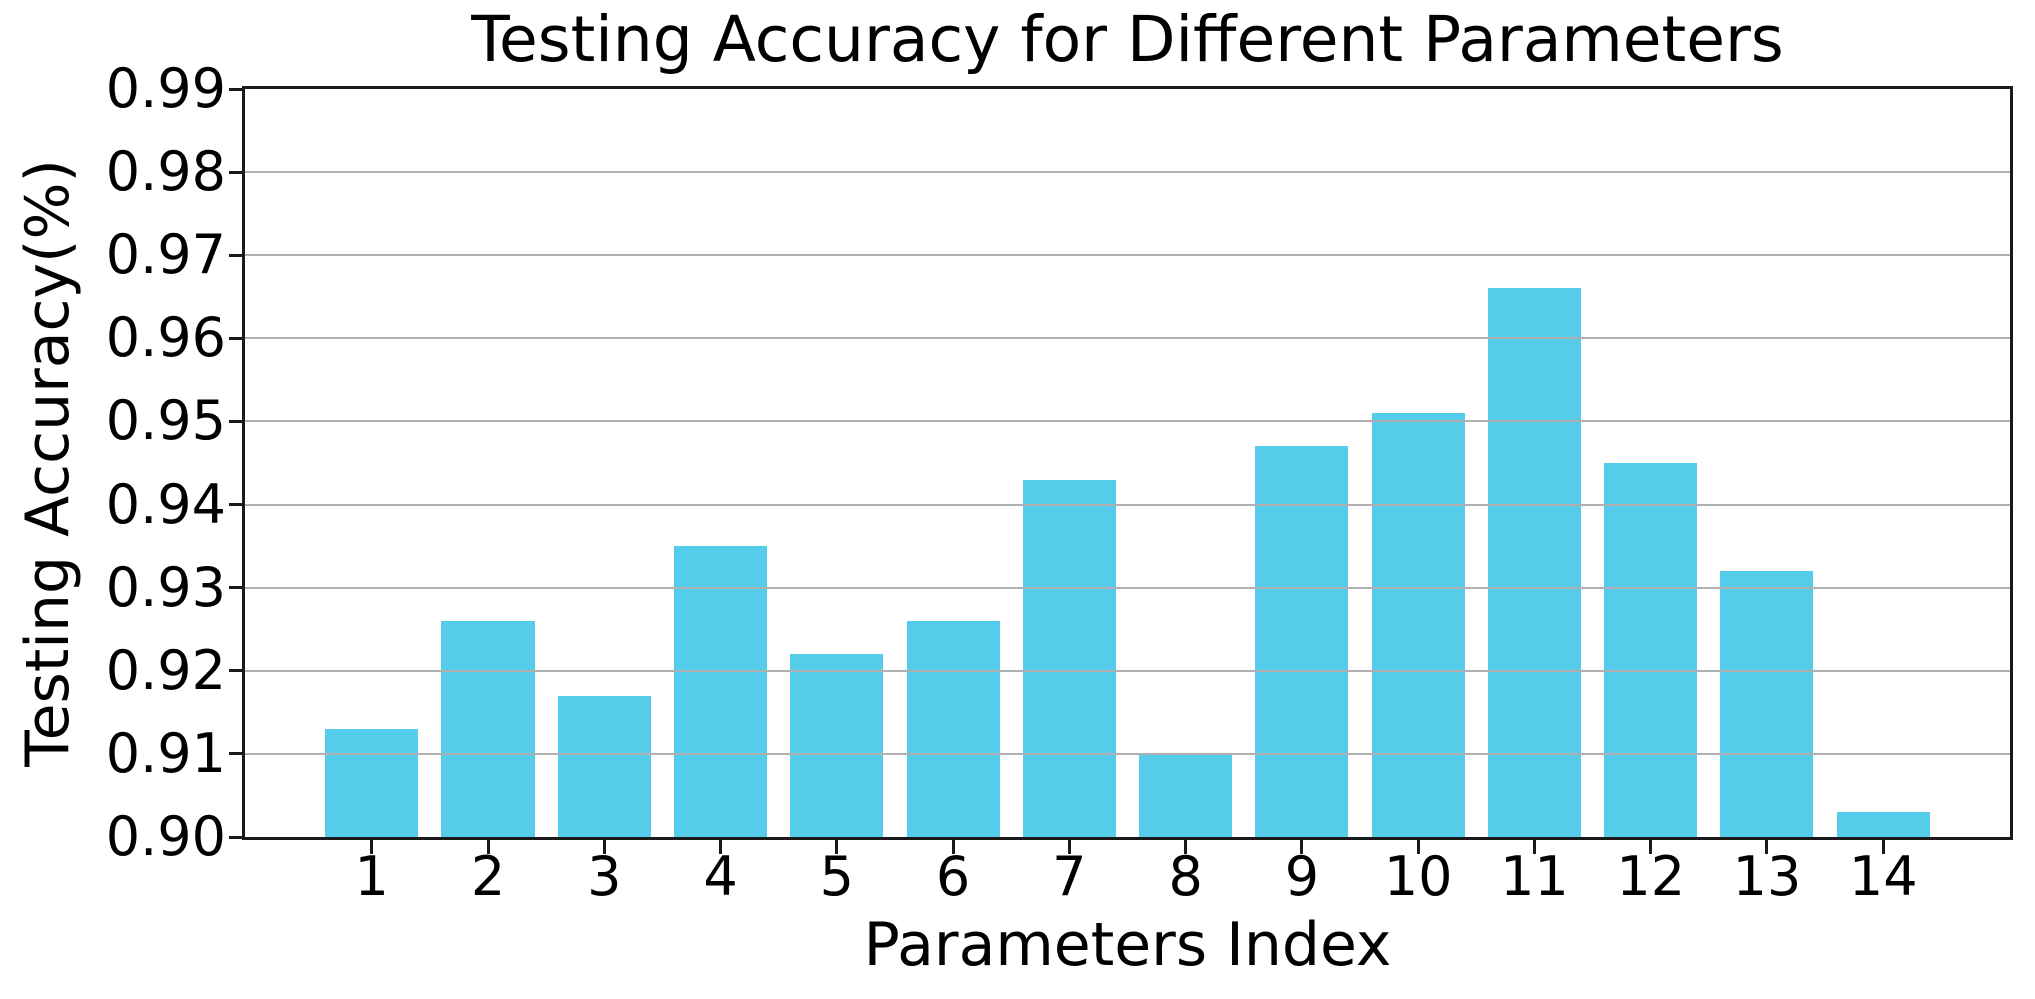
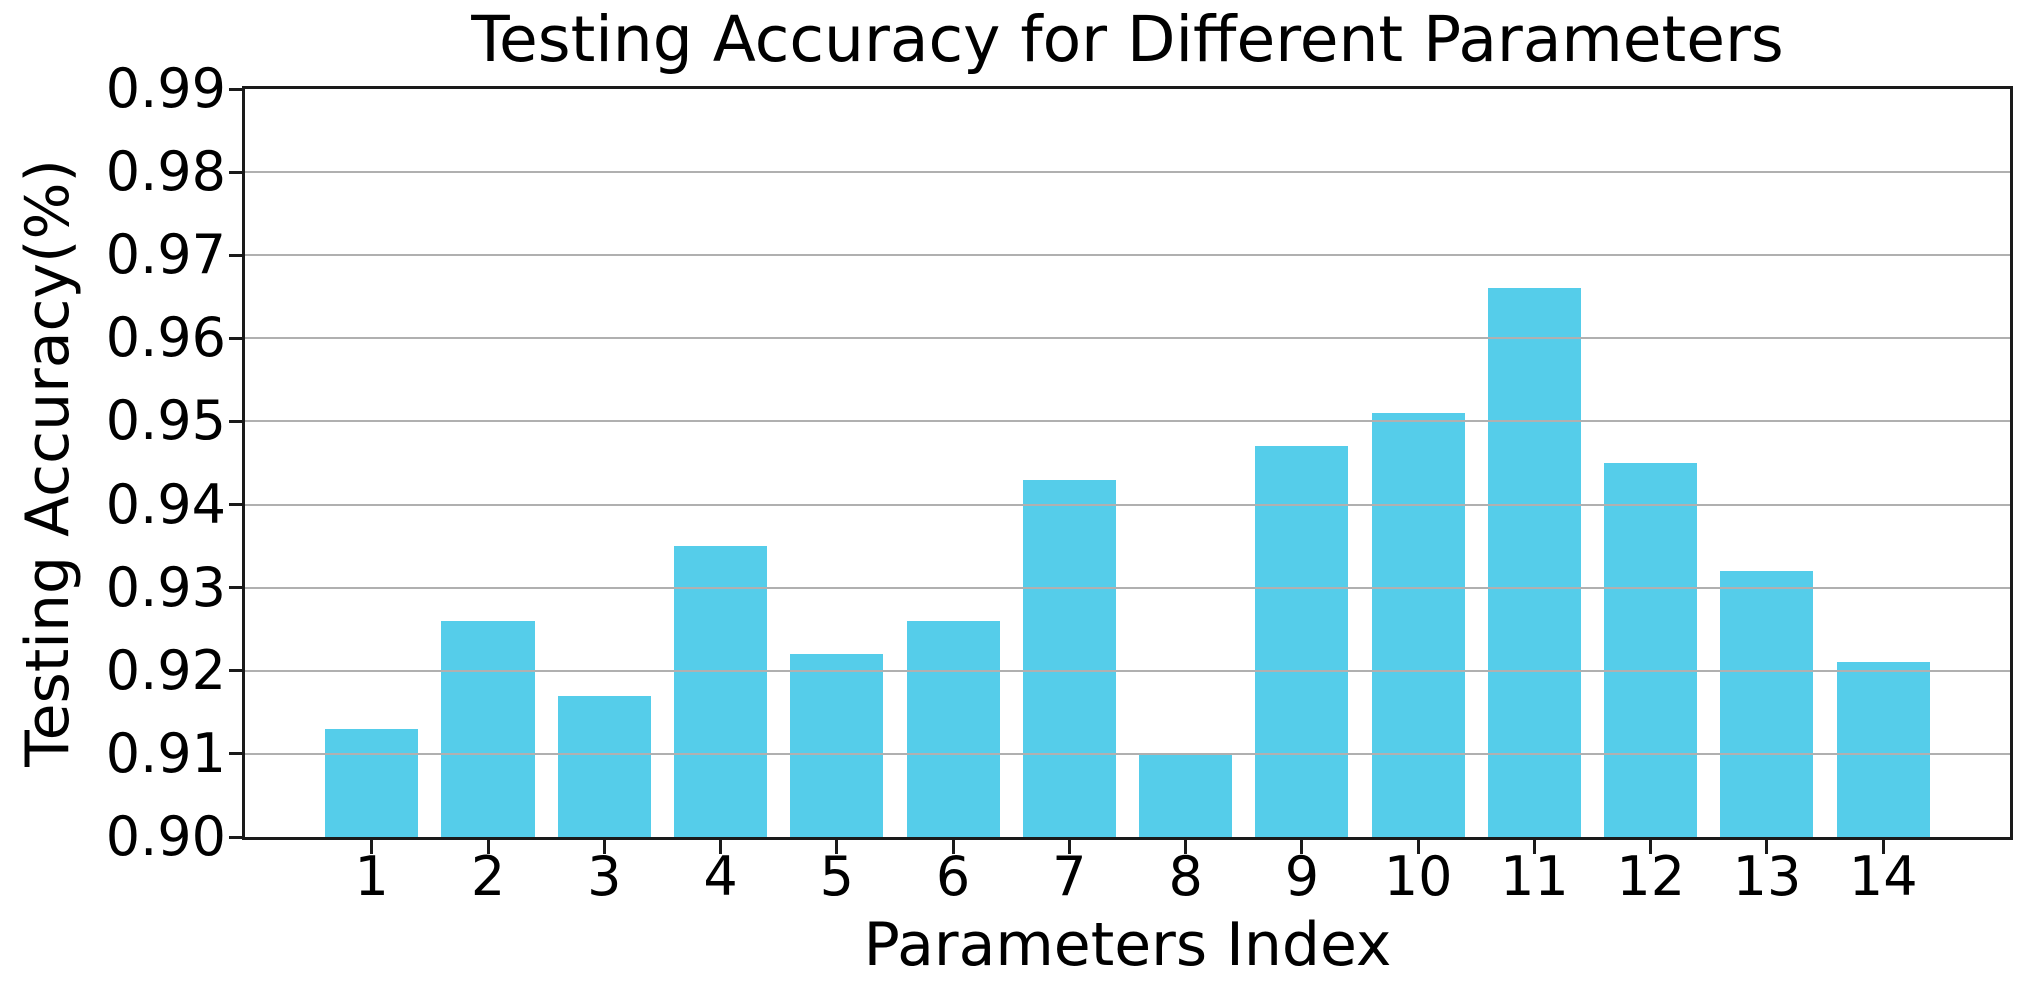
14: 0.903 -> 0.921
